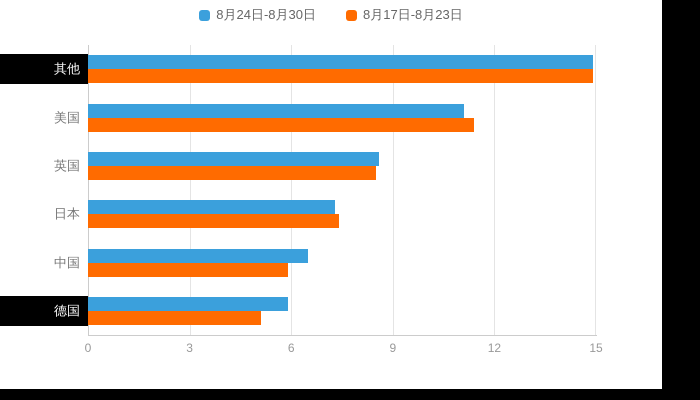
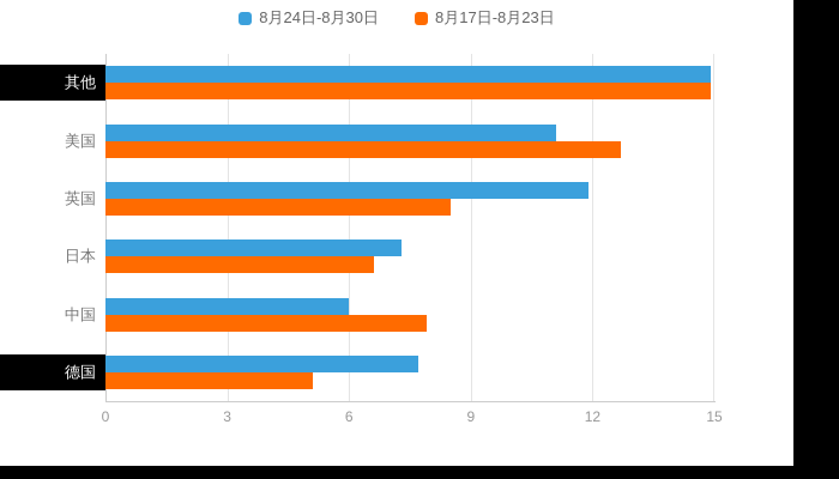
8月17日-8月23日/美国: 11.4 -> 12.7
8月24日-8月30日/英国: 8.6 -> 11.9
8月17日-8月23日/日本: 7.4 -> 6.6
8月24日-8月30日/中国: 6.5 -> 6.0
8月17日-8月23日/中国: 5.9 -> 7.9
8月24日-8月30日/德国: 5.9 -> 7.7
